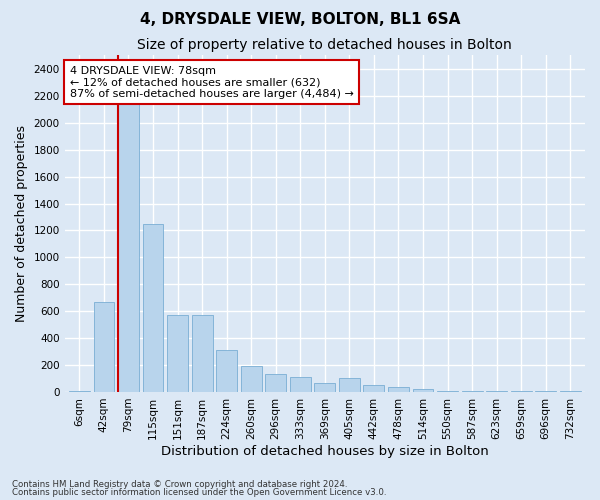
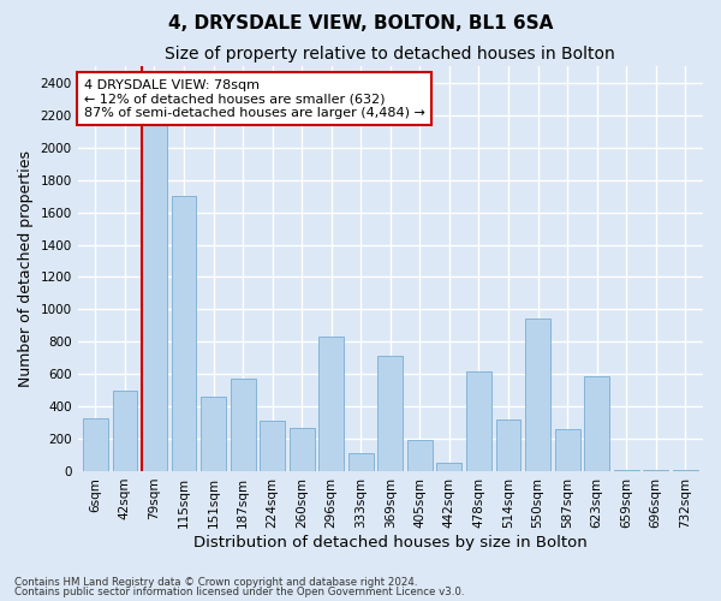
6sqm: 10 -> 330
42sqm: 670 -> 500
115sqm: 1250 -> 1700
151sqm: 570 -> 460
260sqm: 190 -> 270
296sqm: 130 -> 830
369sqm: 70 -> 710
405sqm: 100 -> 190
478sqm: 40 -> 620
514sqm: 20 -> 320
550sqm: 10 -> 940
587sqm: 10 -> 260
623sqm: 10 -> 590
